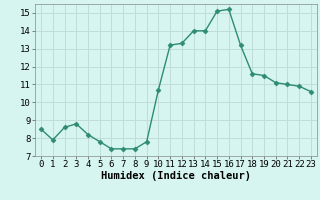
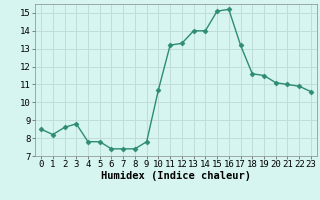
1: 7.9 -> 8.2
4: 8.2 -> 7.8
